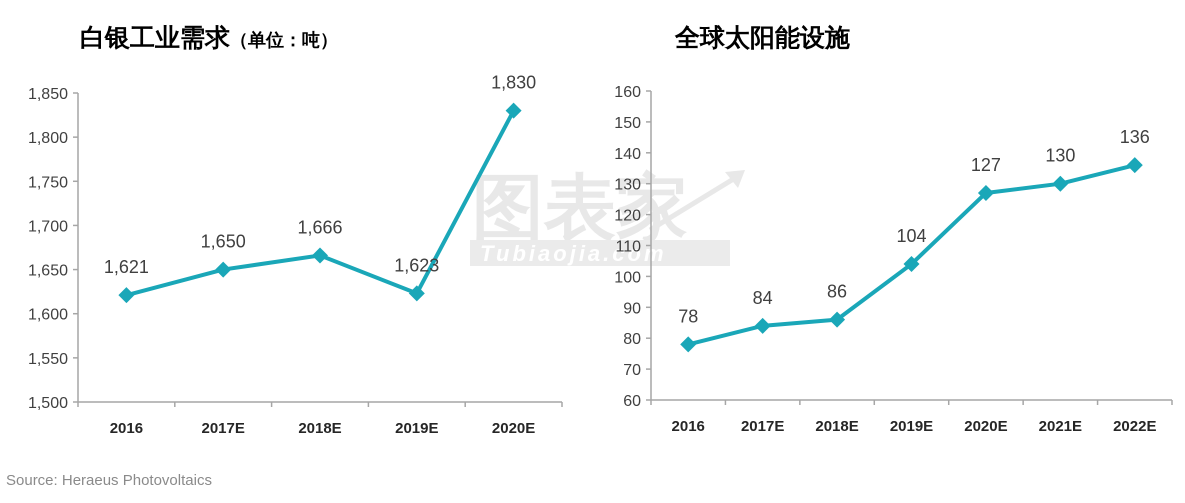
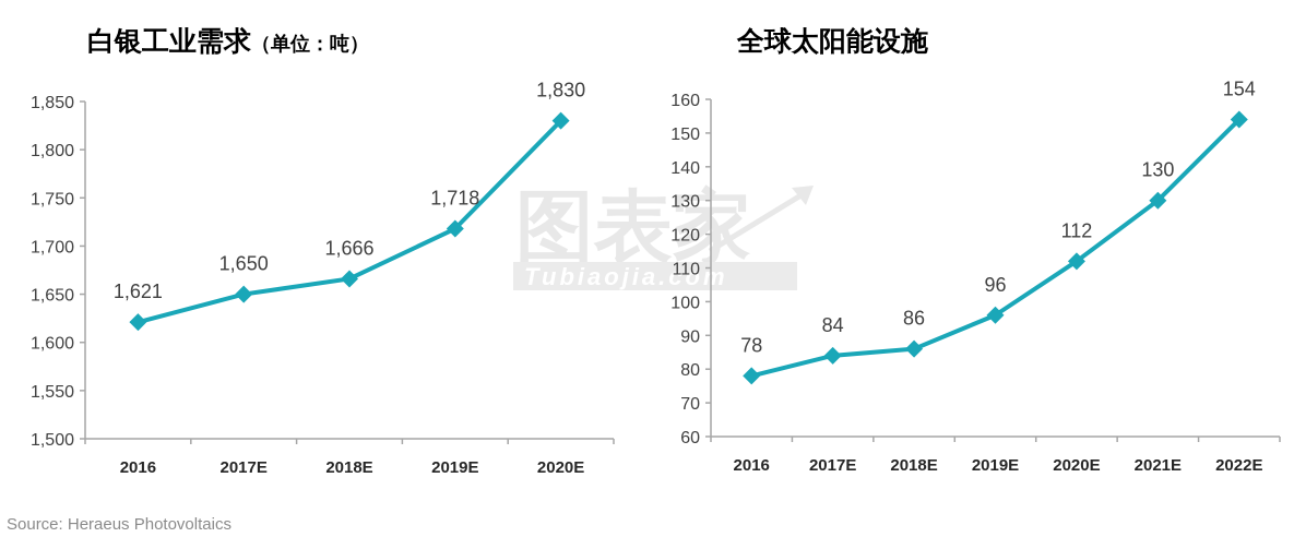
白银工业需求（单位：吨）/2019E: 1,623 -> 1,718
全球太阳能设施/2019E: 104 -> 96
全球太阳能设施/2020E: 127 -> 112
全球太阳能设施/2022E: 136 -> 154
